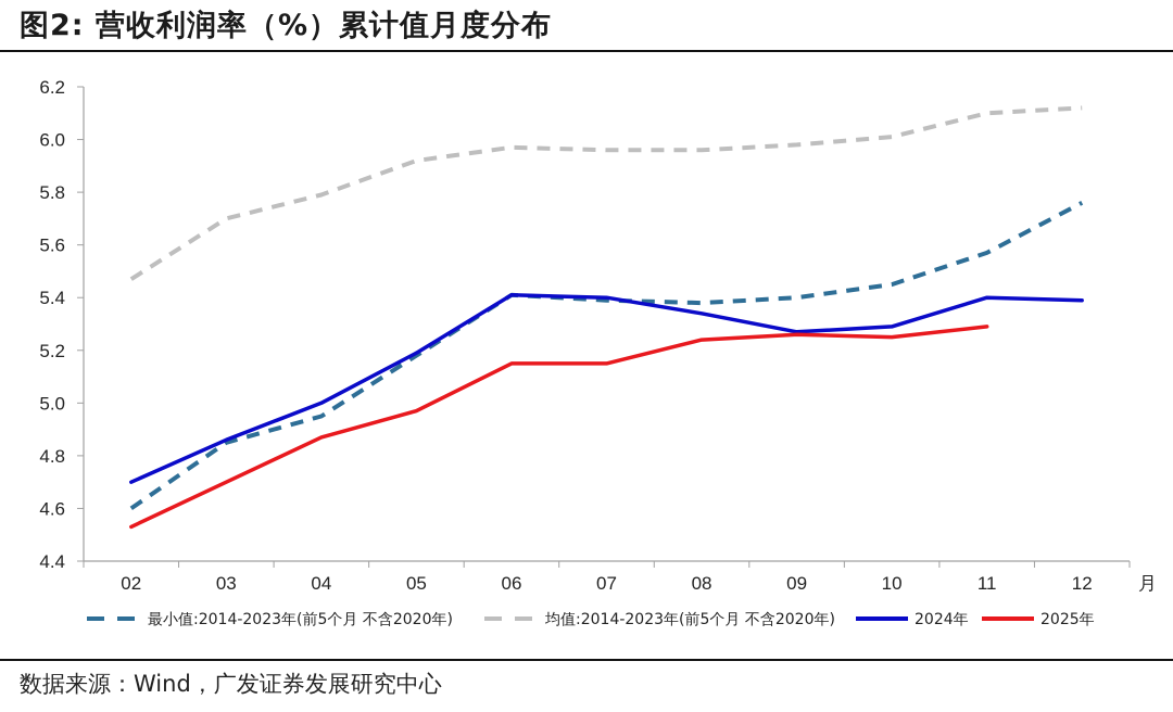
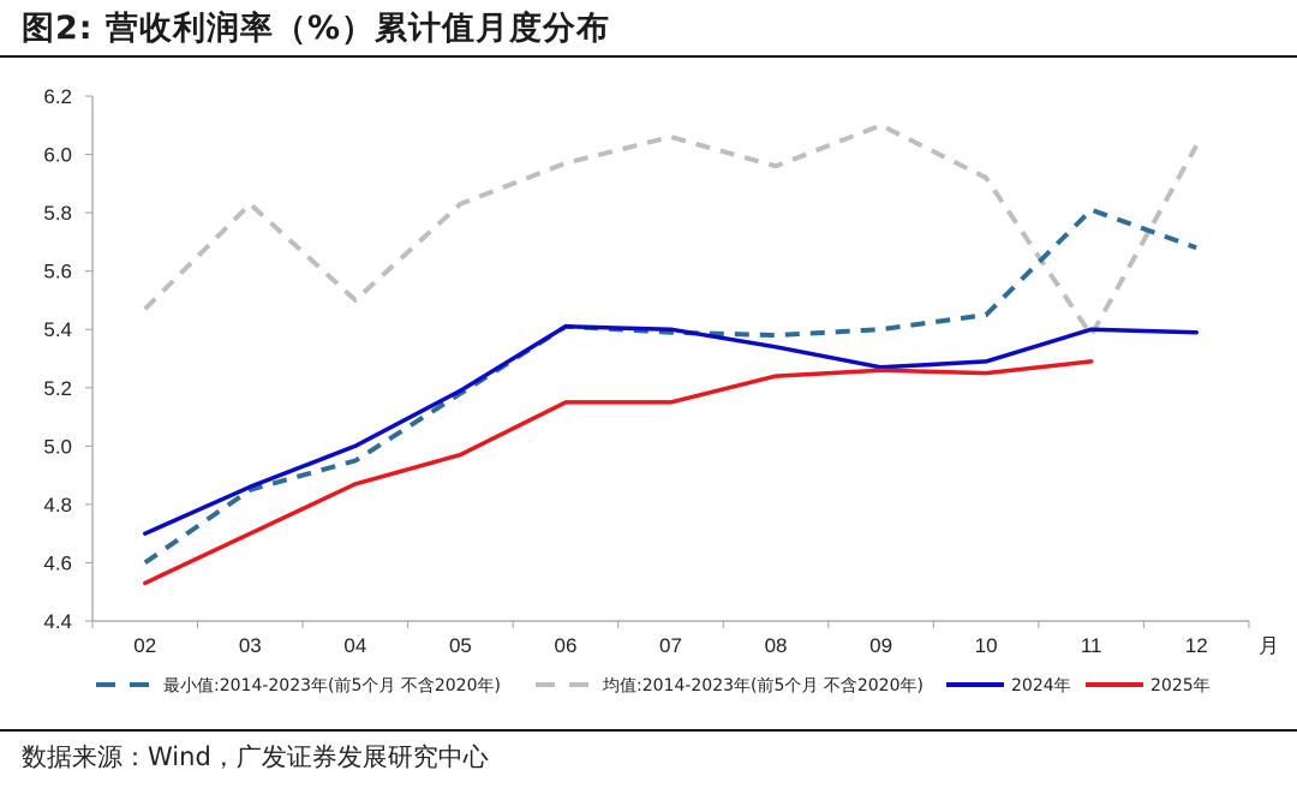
均值:2014-2023年(前5个月 不含2020年)/03: 5.70 -> 5.83
均值:2014-2023年(前5个月 不含2020年)/04: 5.79 -> 5.50
均值:2014-2023年(前5个月 不含2020年)/05: 5.92 -> 5.83
均值:2014-2023年(前5个月 不含2020年)/07: 5.96 -> 6.06
均值:2014-2023年(前5个月 不含2020年)/09: 5.98 -> 6.10
均值:2014-2023年(前5个月 不含2020年)/10: 6.01 -> 5.92
最小值:2014-2023年(前5个月 不含2020年)/11: 5.57 -> 5.81
均值:2014-2023年(前5个月 不含2020年)/11: 6.10 -> 5.38
最小值:2014-2023年(前5个月 不含2020年)/12: 5.76 -> 5.68
均值:2014-2023年(前5个月 不含2020年)/12: 6.12 -> 6.03
